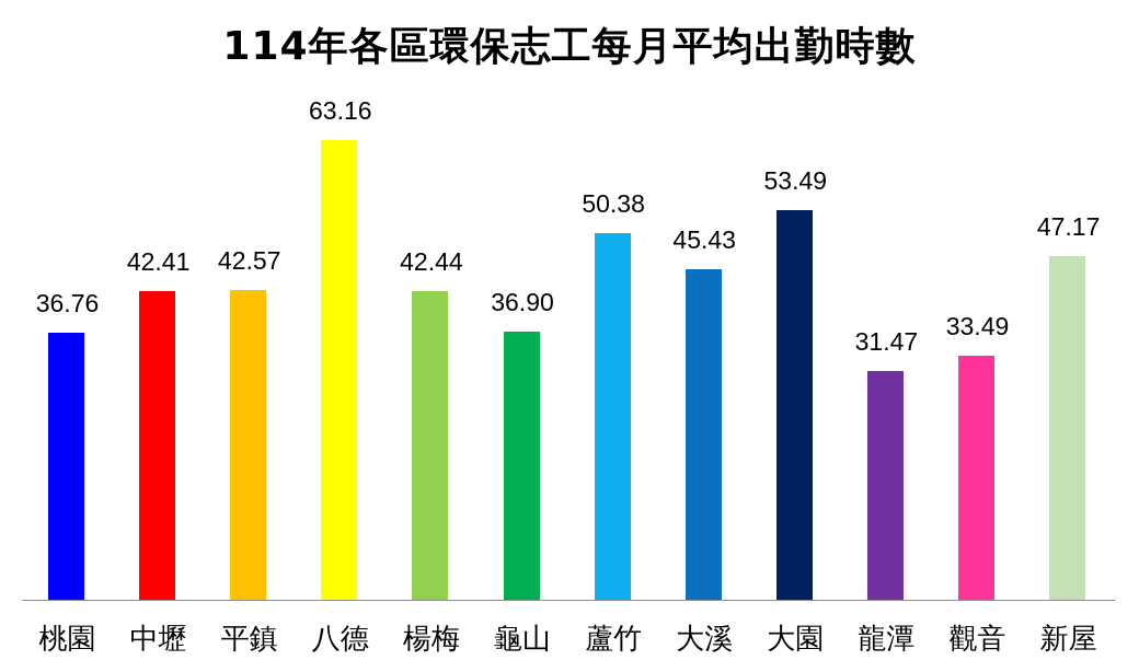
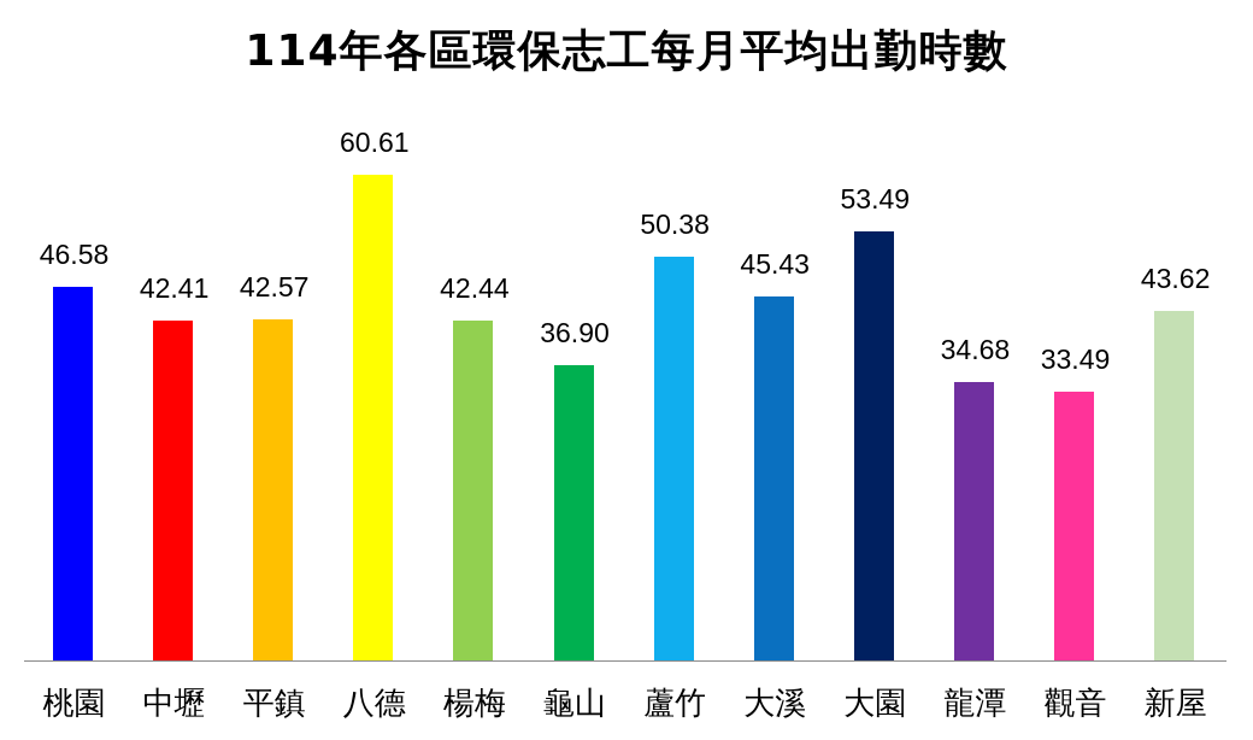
桃園: 36.76 -> 46.58
八德: 63.16 -> 60.61
龍潭: 31.47 -> 34.68
新屋: 47.17 -> 43.62
